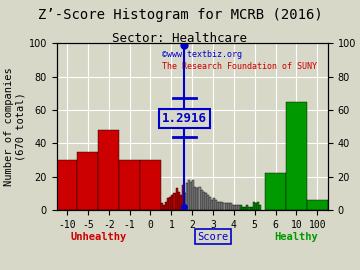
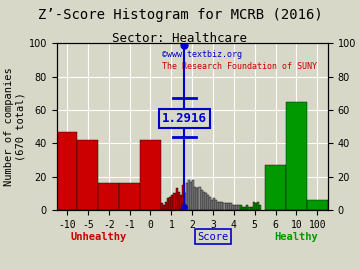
-10: 30 -> 47
-5: 35 -> 42
-2: 48 -> 16
-1: 30 -> 16
0: 30 -> 42
6: 22 -> 27
